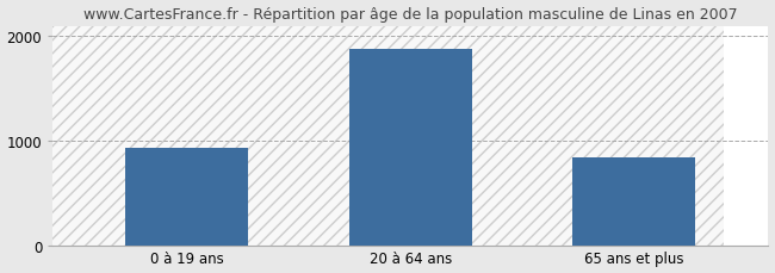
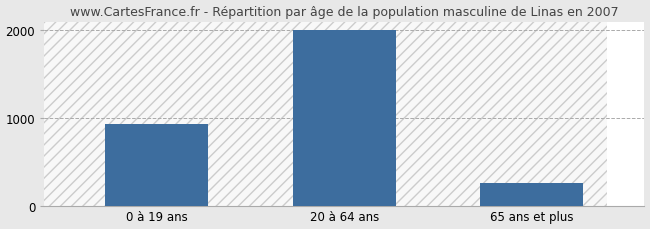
20 à 64 ans: 1880 -> 2000
65 ans et plus: 840 -> 260
